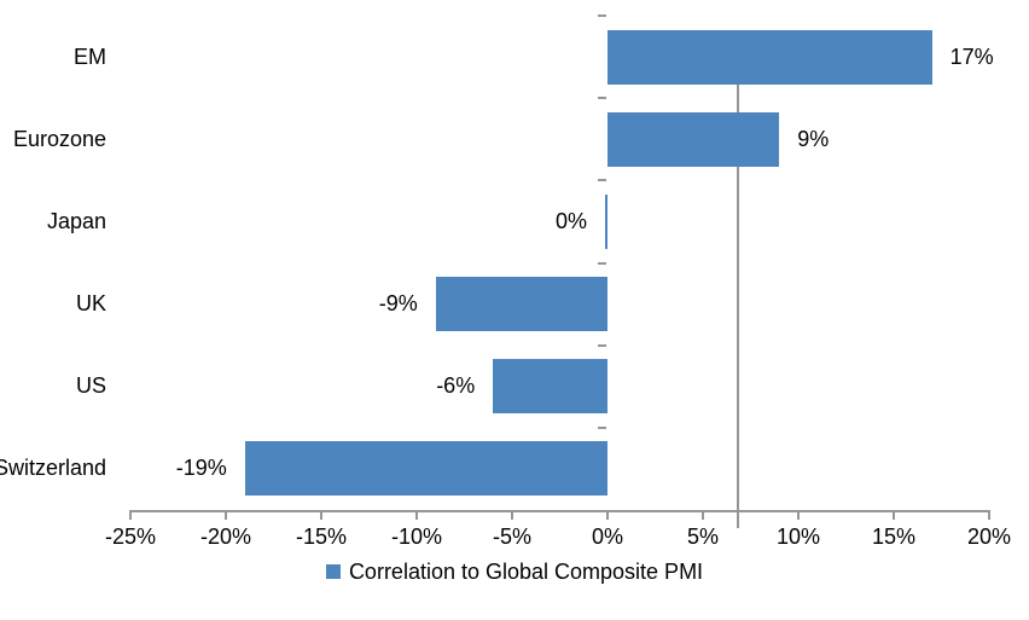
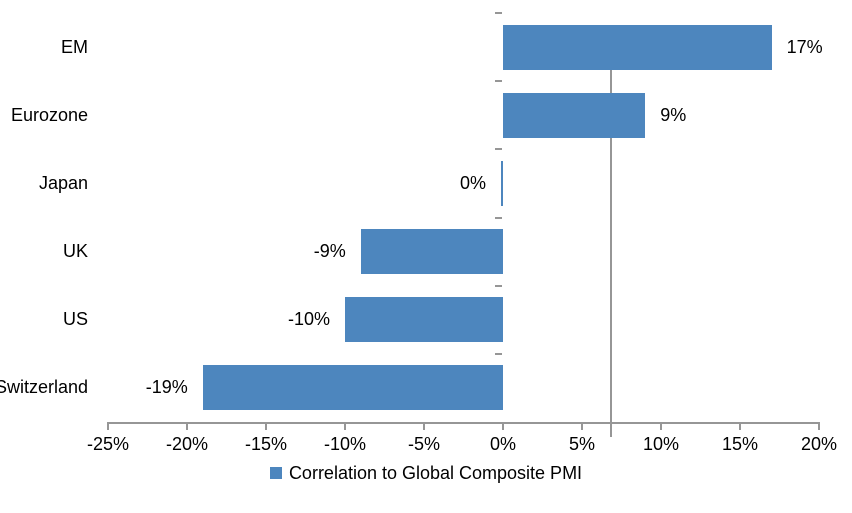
US: -6% -> -10%
